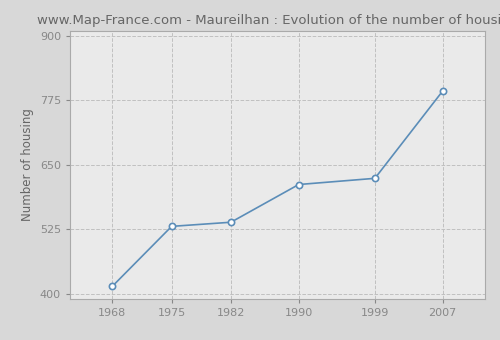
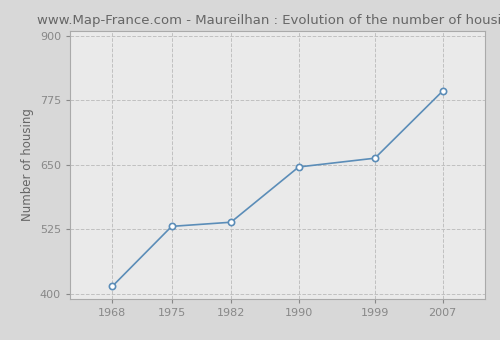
1990: 612 -> 646
1999: 624 -> 663
